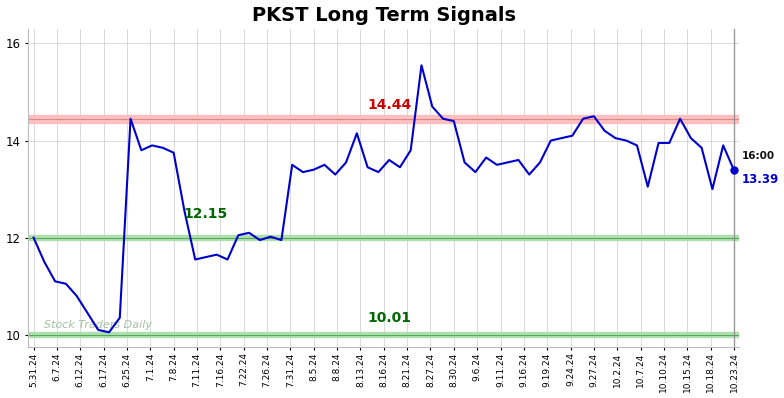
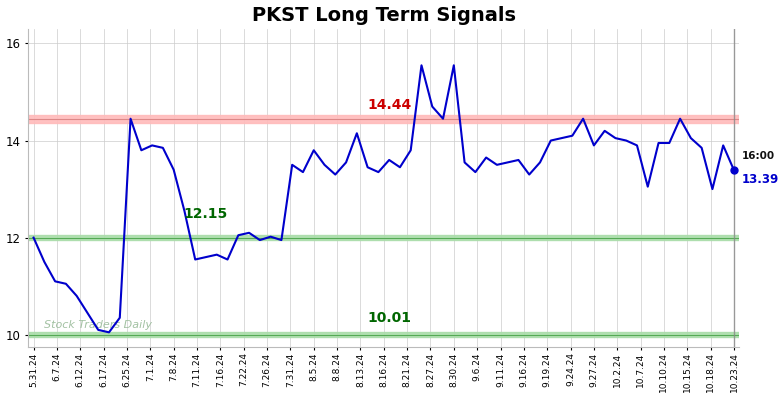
7.8.24: 13.75 -> 13.40
8.5.24: 13.40 -> 13.80
8.30.24: 14.40 -> 15.55
9.27.24: 14.50 -> 13.90
